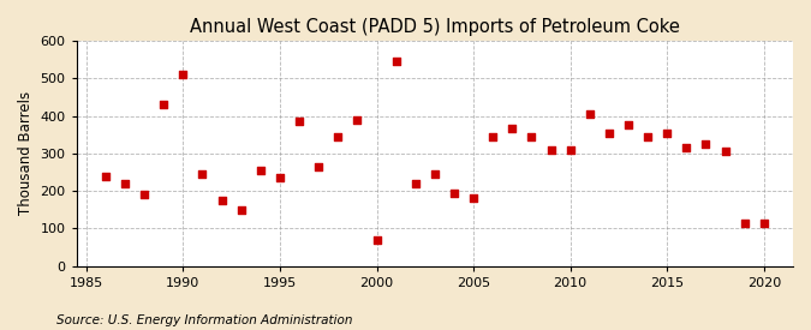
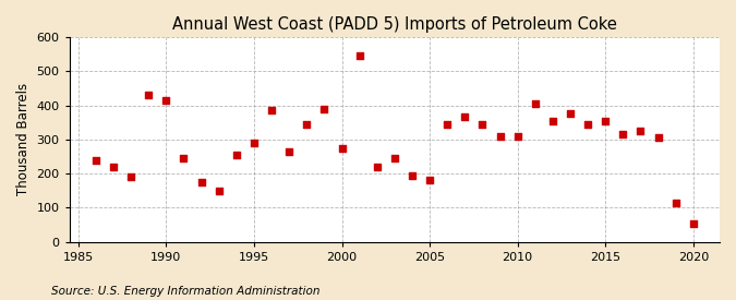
1990: 510 -> 415
1995: 235 -> 290
2000: 70 -> 275
2020: 115 -> 55
